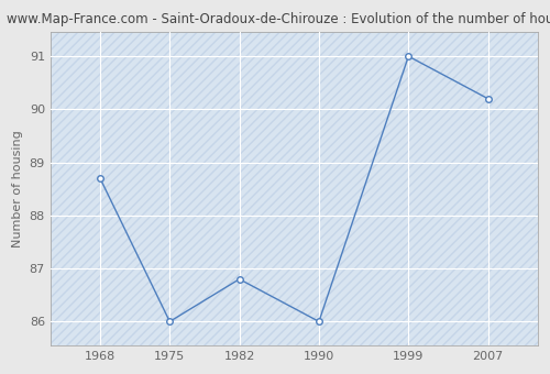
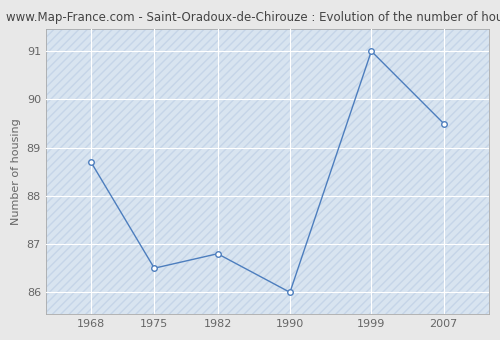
1975: 86.0 -> 86.5
2007: 90.2 -> 89.5
